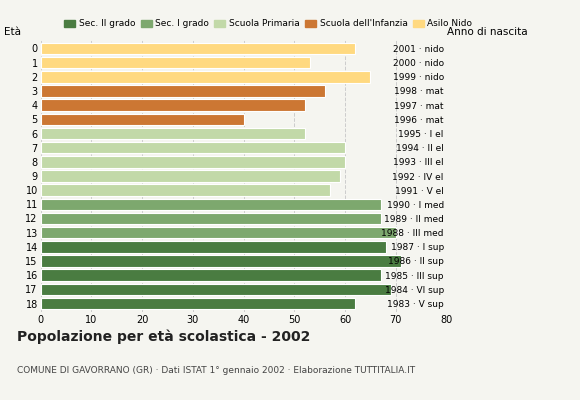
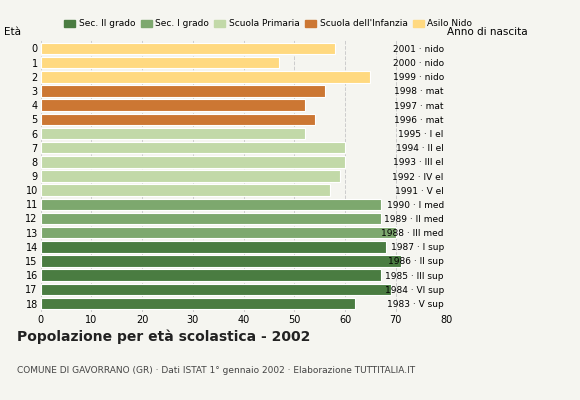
0: 62 -> 58
1: 53 -> 47
5: 40 -> 54
